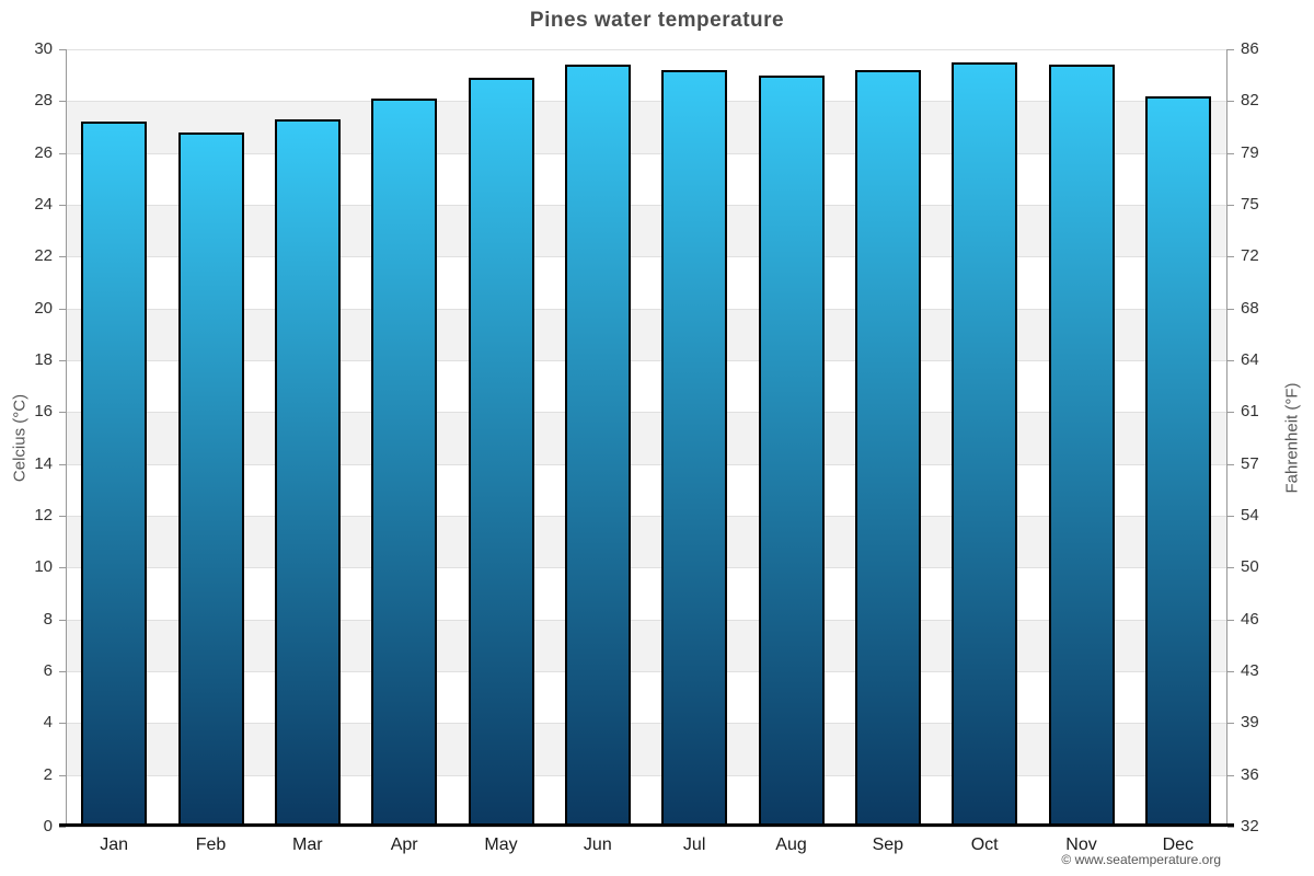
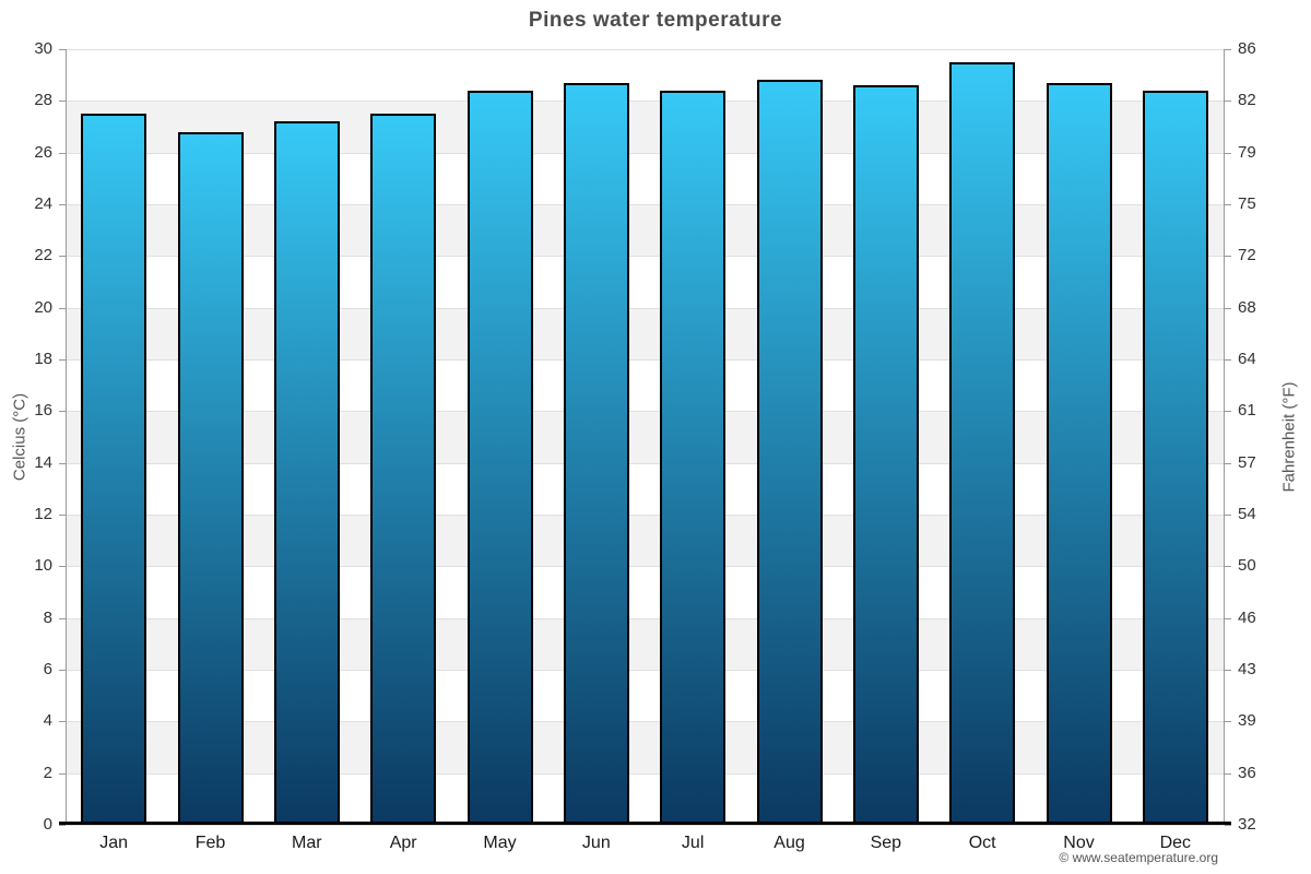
Jan: 27.2 -> 27.5
Mar: 27.3 -> 27.2
Apr: 28.1 -> 27.5
May: 28.9 -> 28.4
Jun: 29.4 -> 28.7
Jul: 29.2 -> 28.4
Aug: 29.0 -> 28.8
Sep: 29.2 -> 28.6
Nov: 29.4 -> 28.7
Dec: 28.2 -> 28.4
